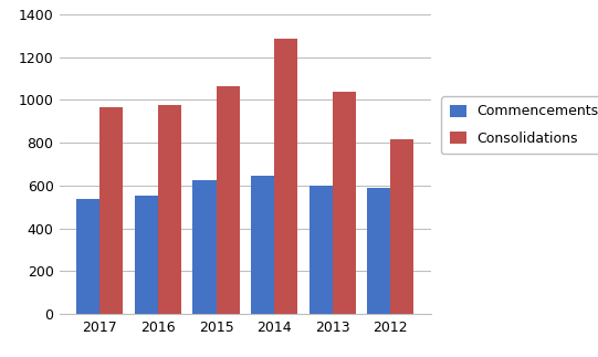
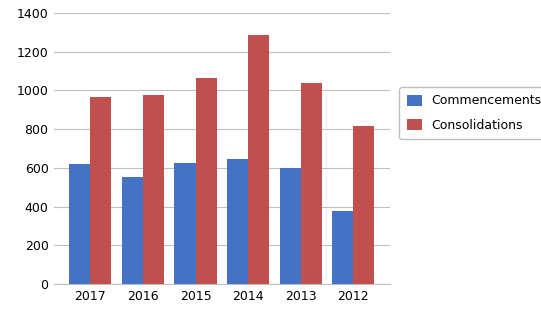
Commencements/2017: 540 -> 620
Commencements/2012: 590 -> 380
